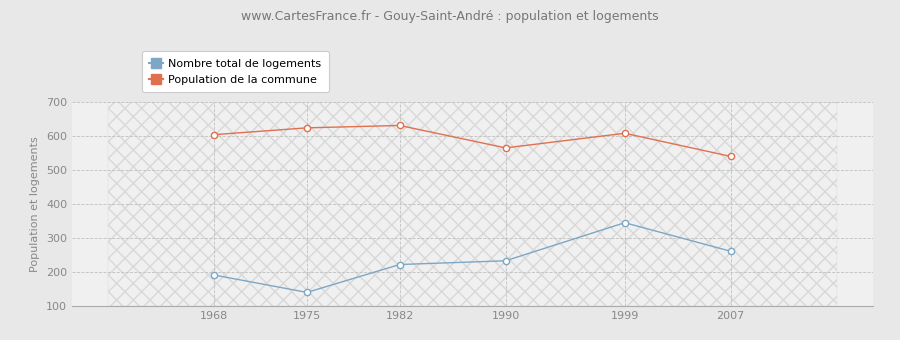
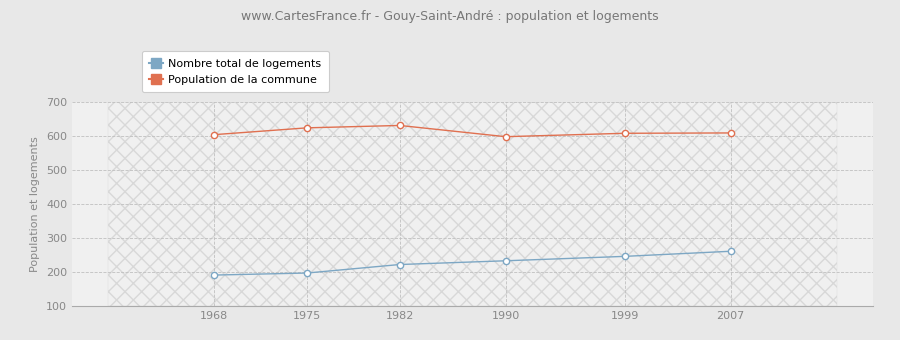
Nombre total de logements/1975: 140 -> 197
Population de la commune/1990: 565 -> 598
Nombre total de logements/1999: 345 -> 246
Population de la commune/2007: 540 -> 609
